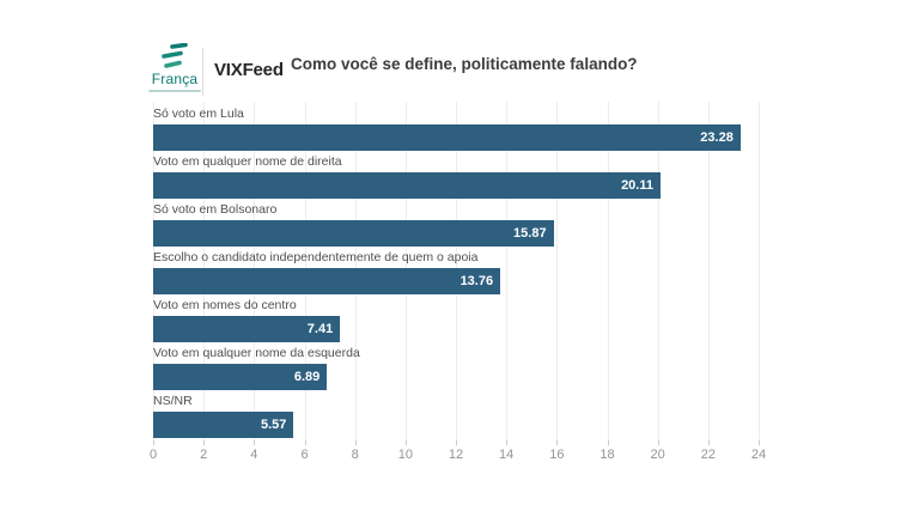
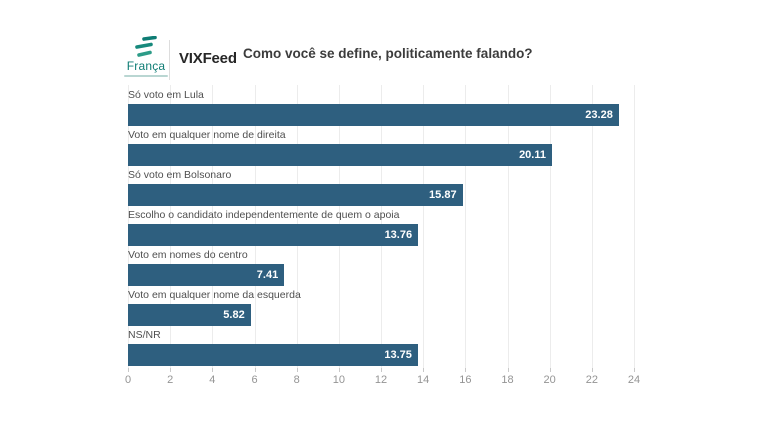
Voto em qualquer nome da esquerda: 6.89 -> 5.82
NS/NR: 5.57 -> 13.75
